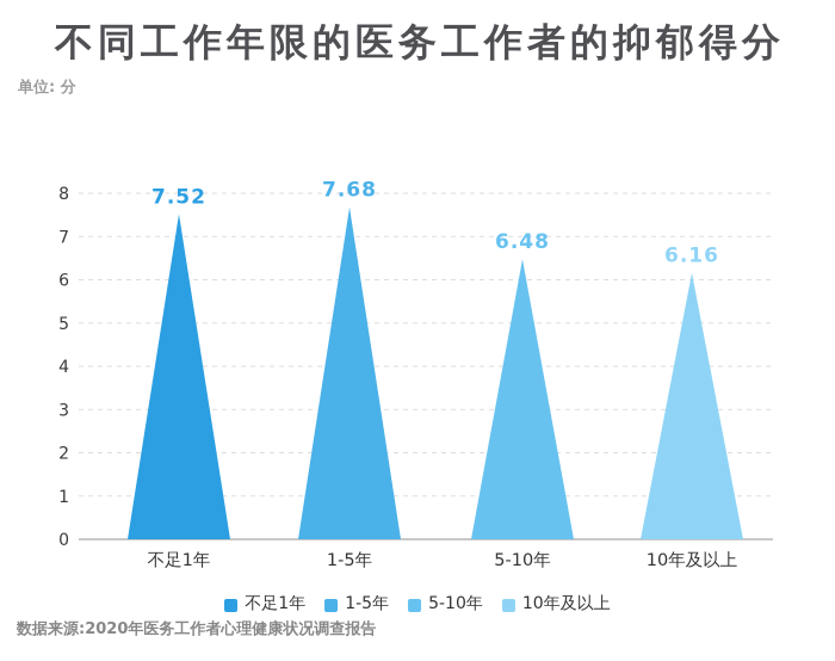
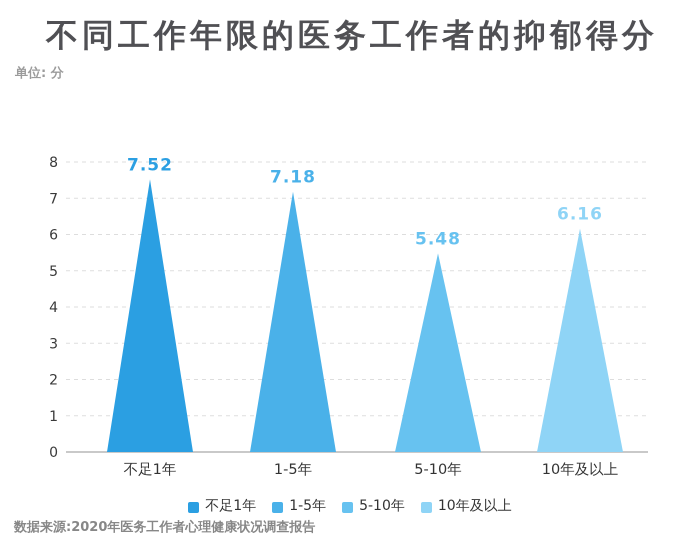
1-5年: 7.68 -> 7.18
5-10年: 6.48 -> 5.48
